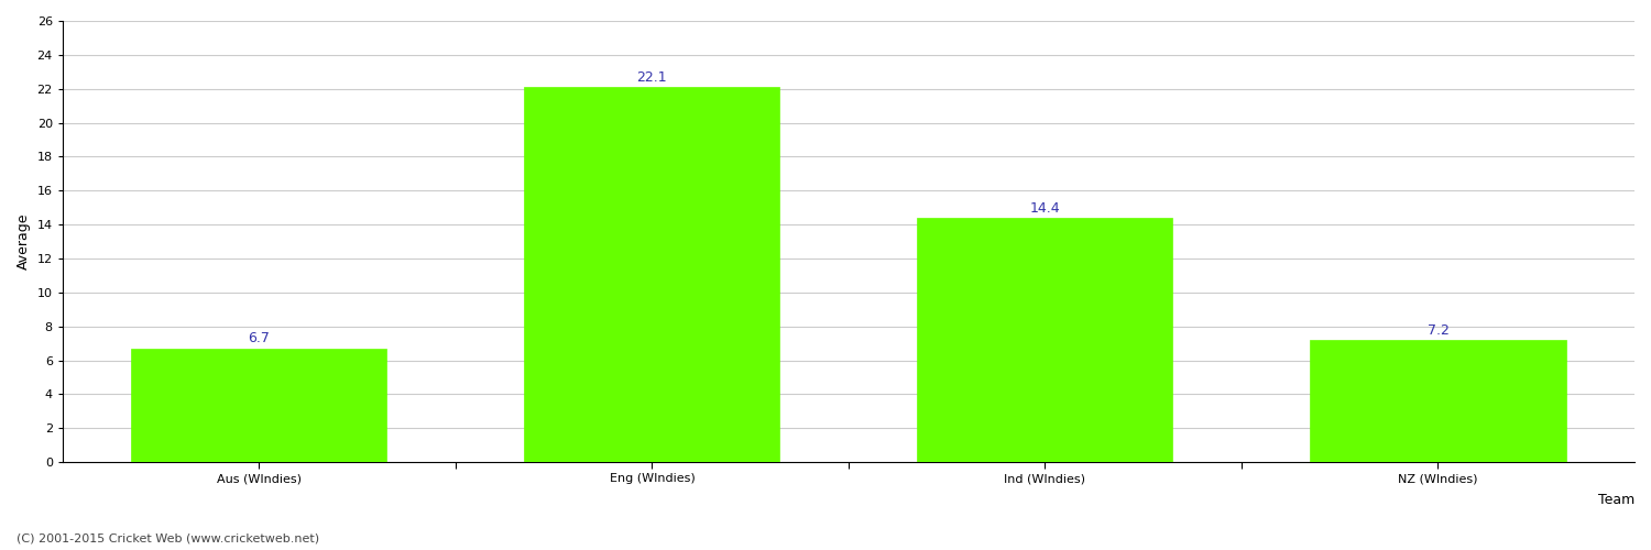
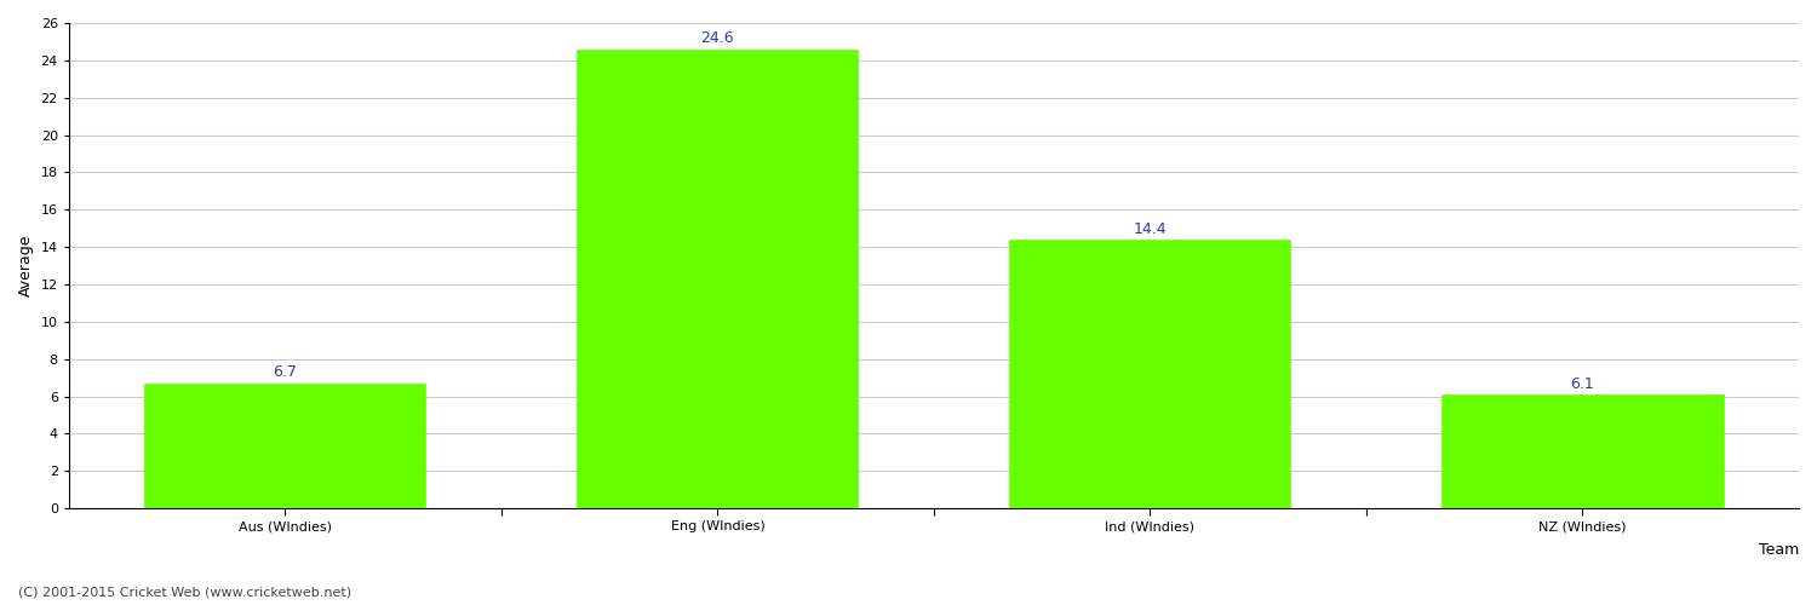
Eng (WIndies): 22.1 -> 24.6
NZ (WIndies): 7.2 -> 6.1
